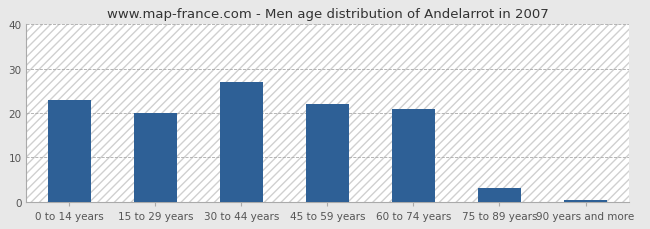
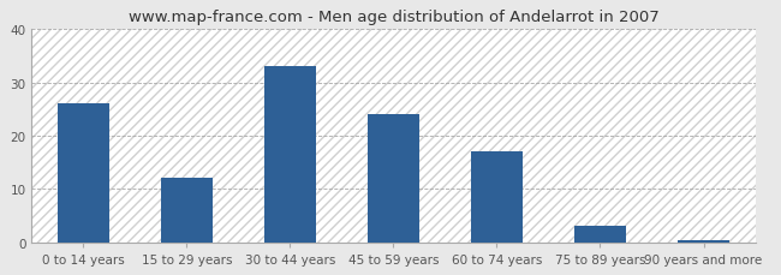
0 to 14 years: 23.0 -> 26.0
15 to 29 years: 20.0 -> 12.0
30 to 44 years: 27.0 -> 33.0
45 to 59 years: 22.0 -> 24.0
60 to 74 years: 21.0 -> 17.0
